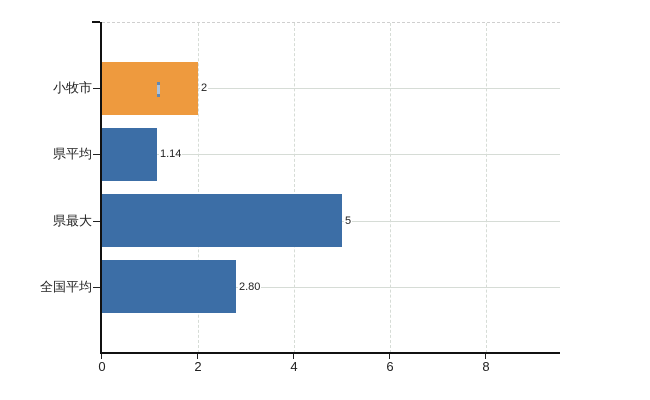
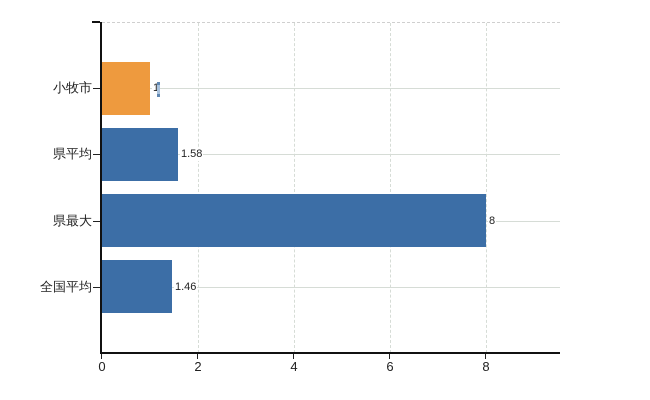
小牧市: 2 -> 1
県平均: 1.14 -> 1.58
県最大: 5 -> 8
全国平均: 2.80 -> 1.46
